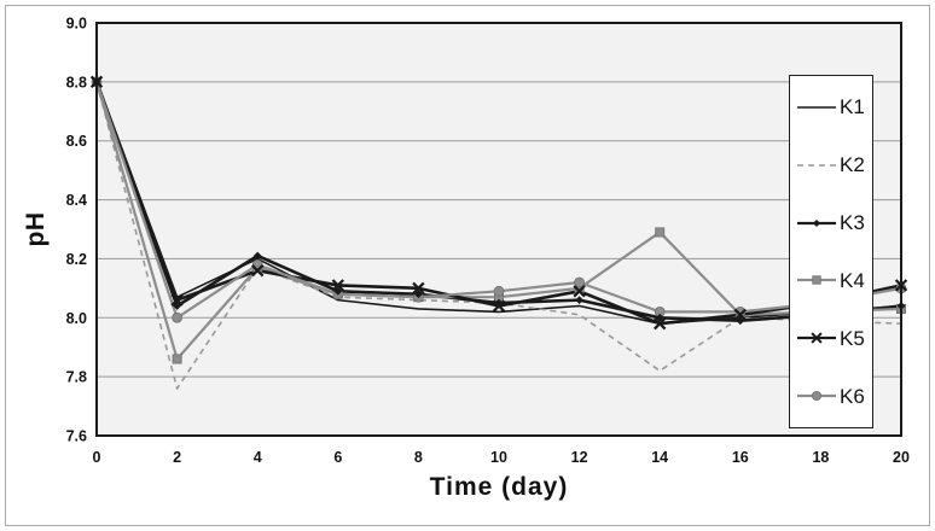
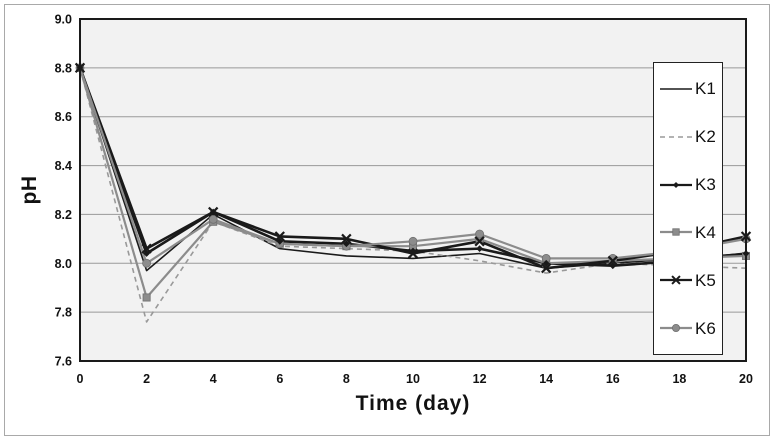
K1/2: 8.07 -> 7.97
K5/4: 8.16 -> 8.21
K2/14: 7.82 -> 7.96
K4/14: 8.29 -> 8.00
